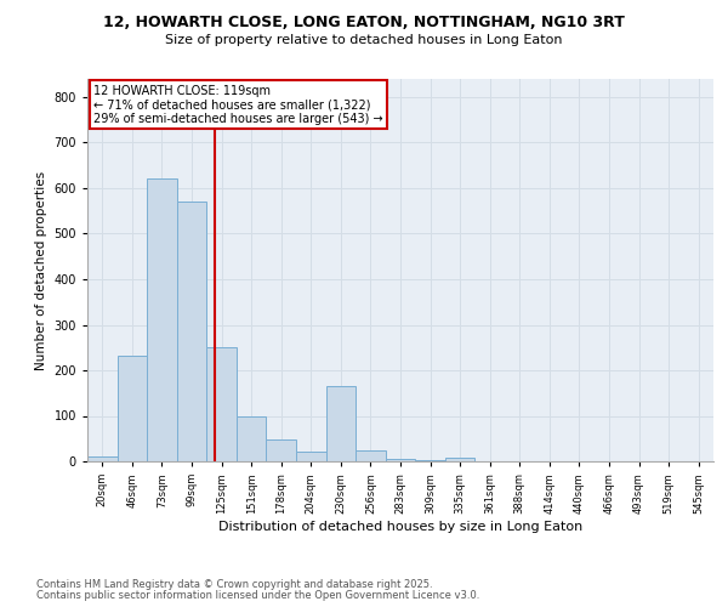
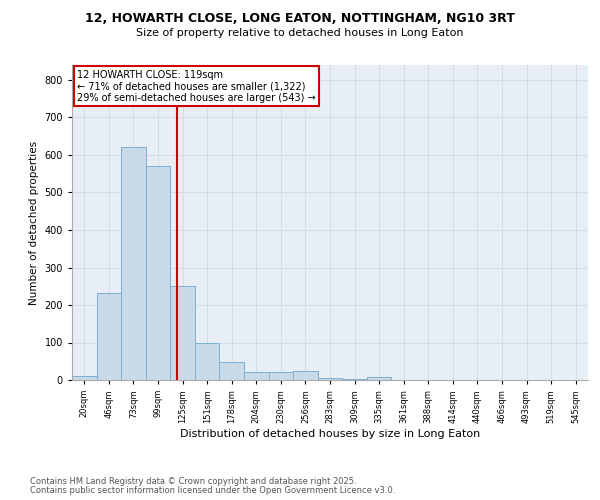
230sqm: 165 -> 22
